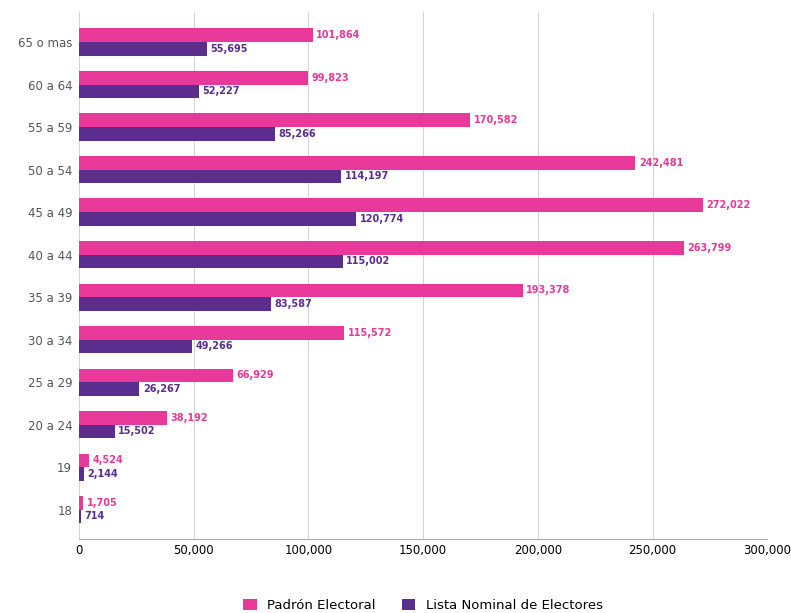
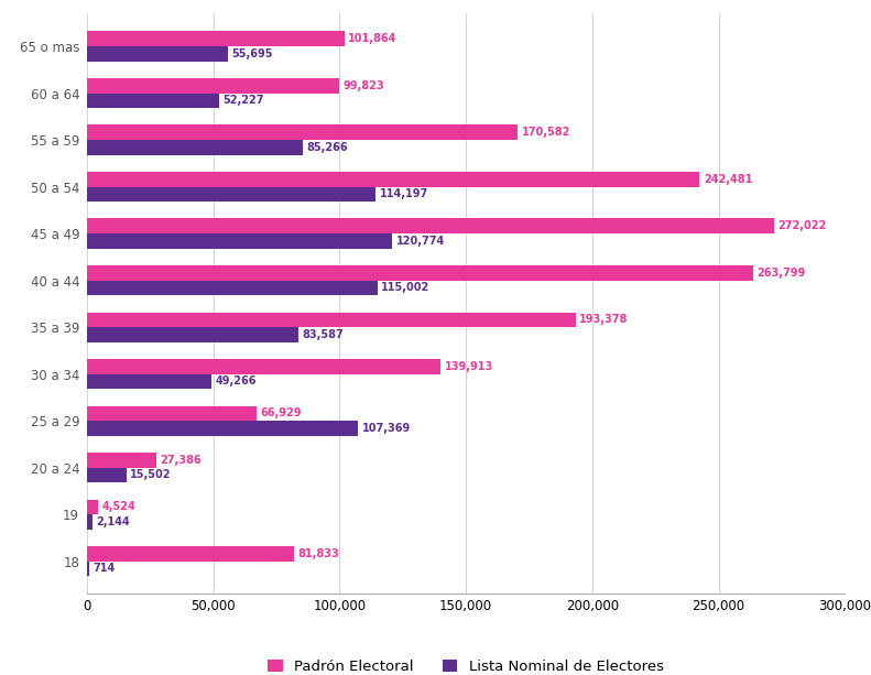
Padrón Electoral/30 a 34: 115,572 -> 139,913
Lista Nominal de Electores/25 a 29: 26,267 -> 107,369
Padrón Electoral/20 a 24: 38,192 -> 27,386
Padrón Electoral/18: 1,705 -> 81,833
